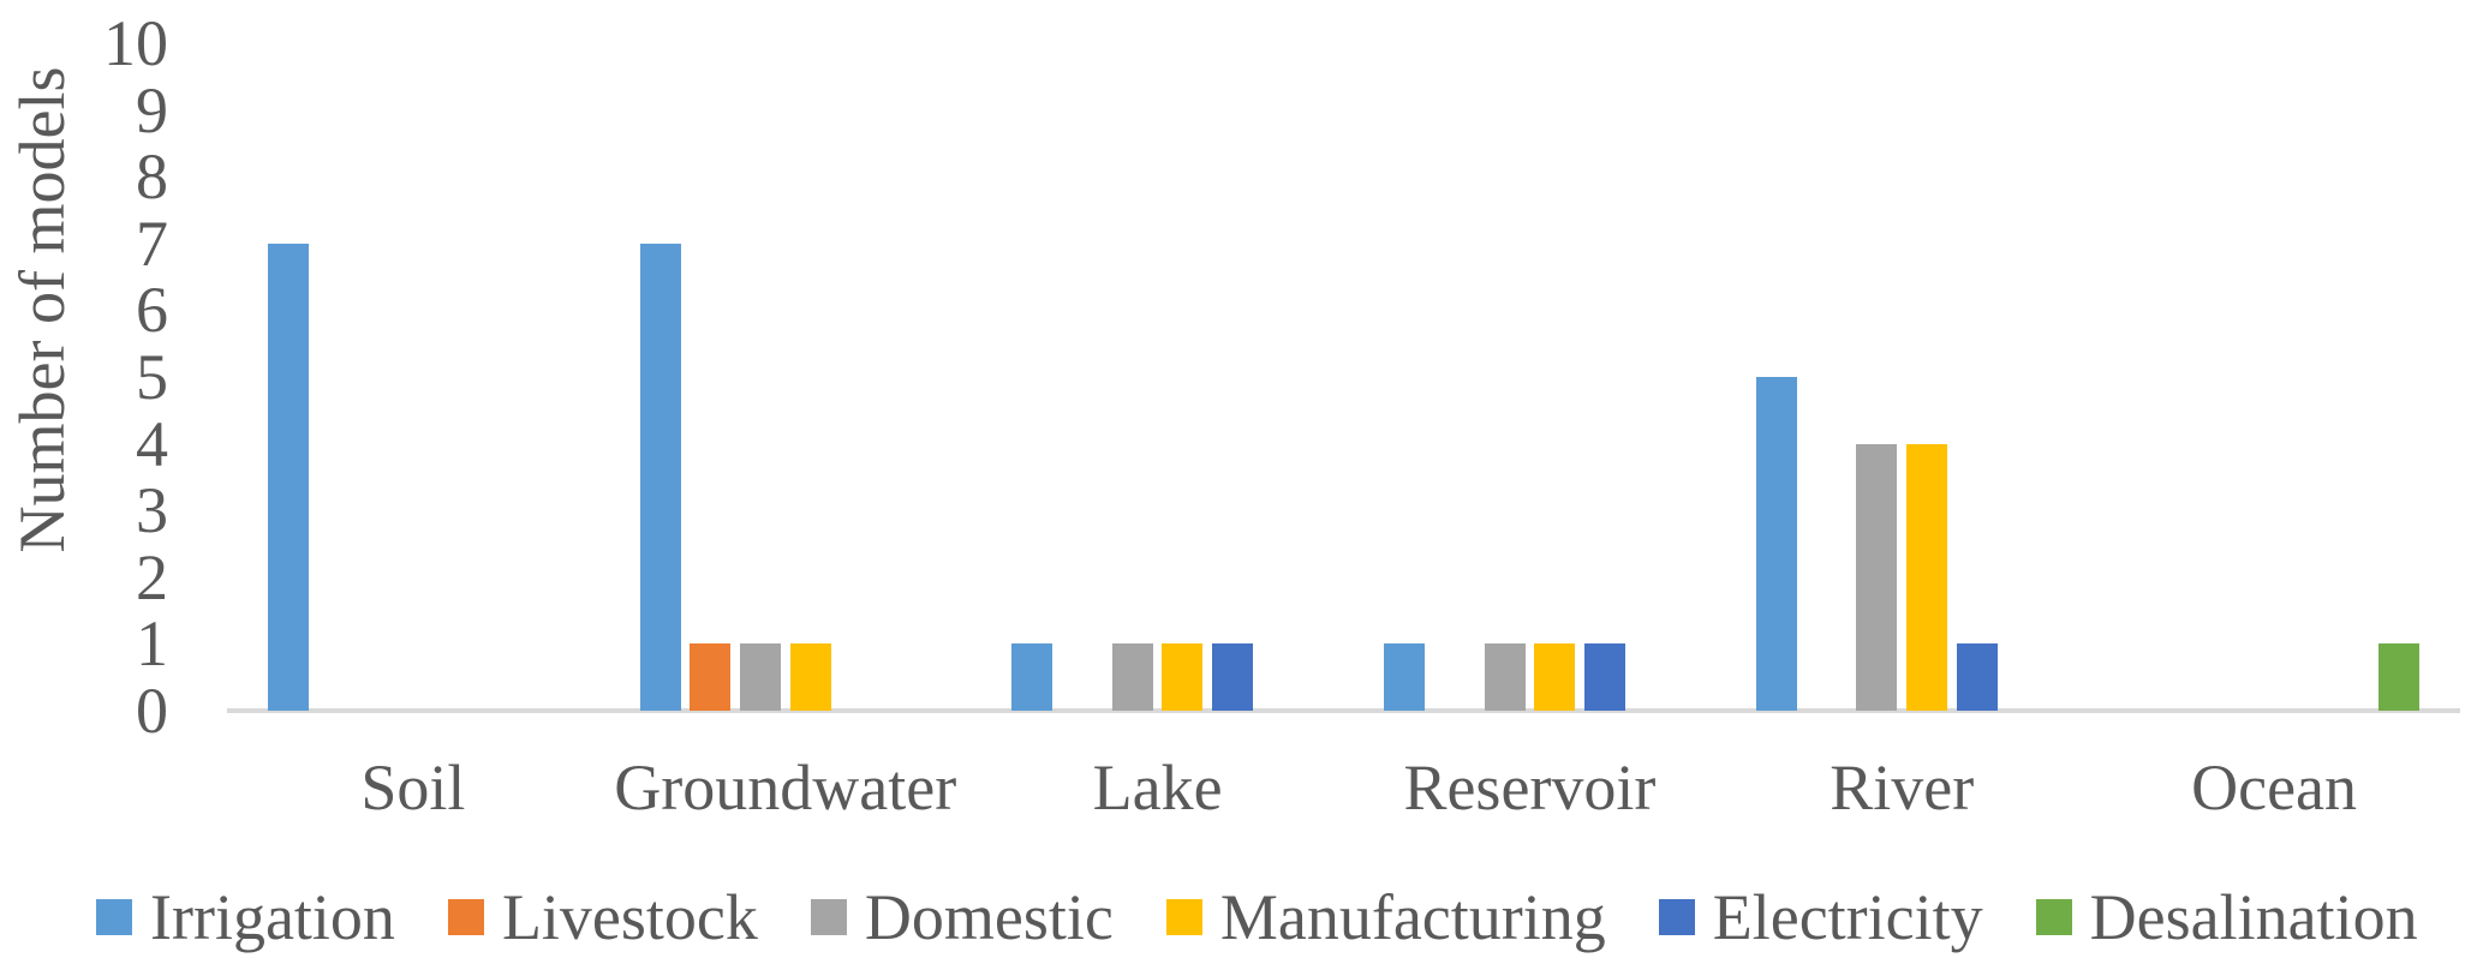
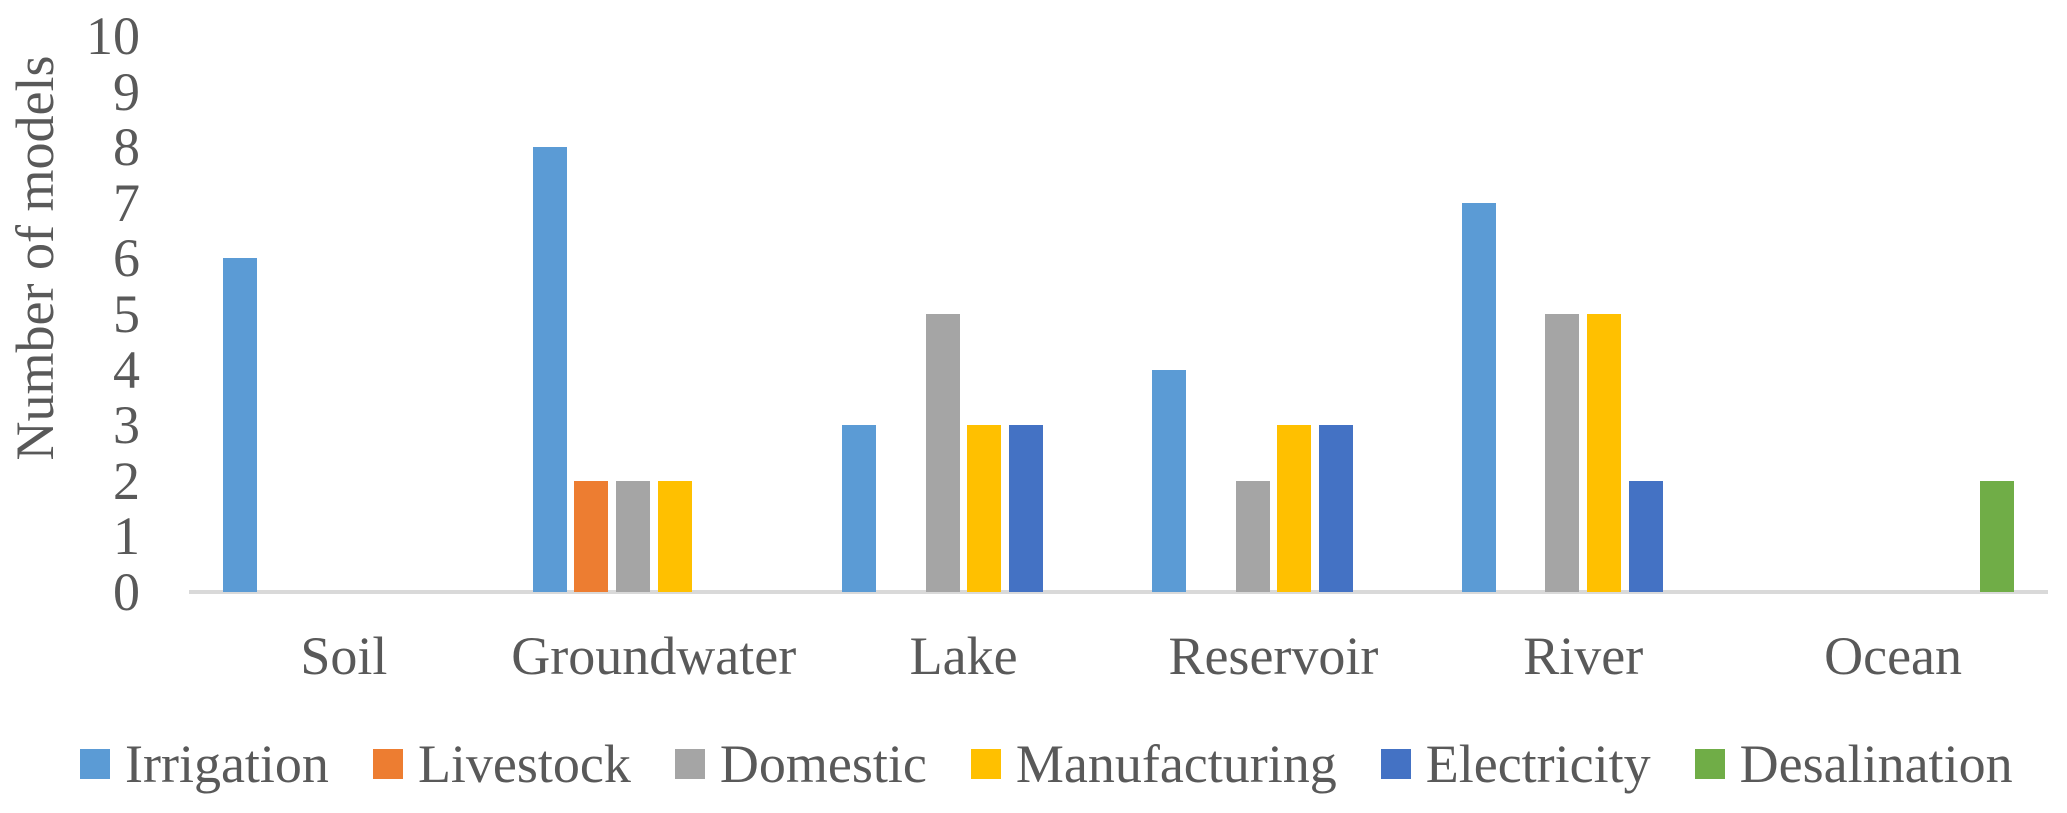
Irrigation/Soil: 7 -> 6
Irrigation/Groundwater: 7 -> 8
Livestock/Groundwater: 1 -> 2
Domestic/Groundwater: 1 -> 2
Manufacturing/Groundwater: 1 -> 2
Irrigation/Lake: 1 -> 3
Domestic/Lake: 1 -> 5
Manufacturing/Lake: 1 -> 3
Electricity/Lake: 1 -> 3
Irrigation/Reservoir: 1 -> 4
Domestic/Reservoir: 1 -> 2
Manufacturing/Reservoir: 1 -> 3
Electricity/Reservoir: 1 -> 3
Irrigation/River: 5 -> 7
Domestic/River: 4 -> 5
Manufacturing/River: 4 -> 5
Electricity/River: 1 -> 2
Desalination/Ocean: 1 -> 2
